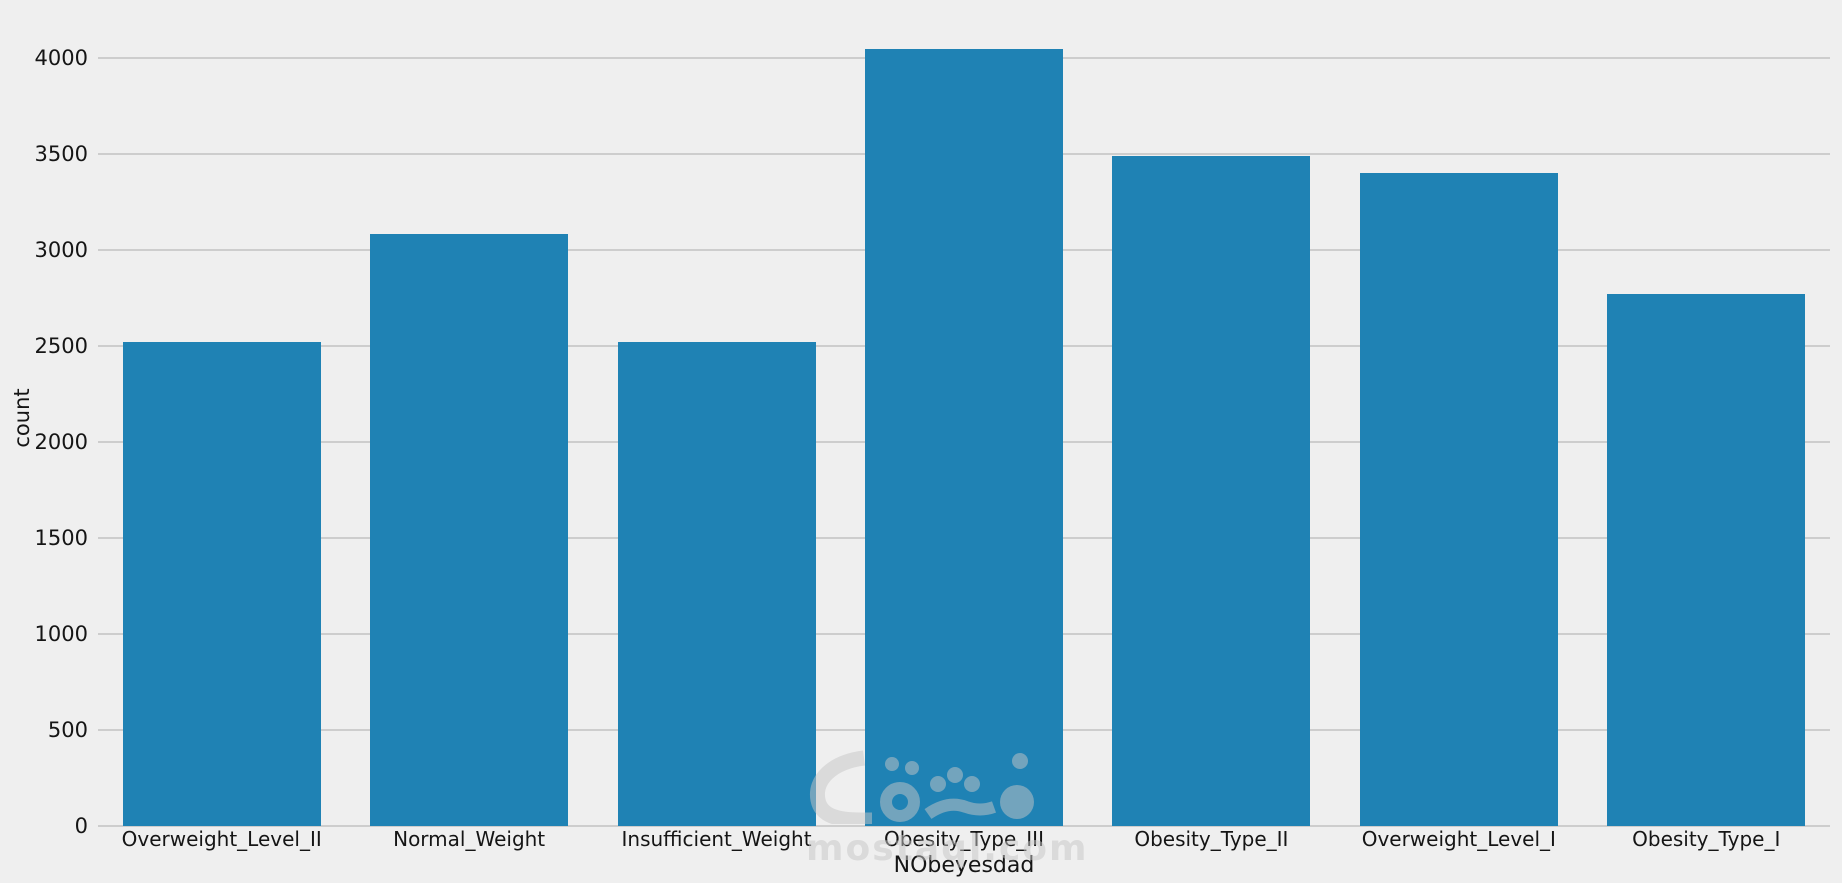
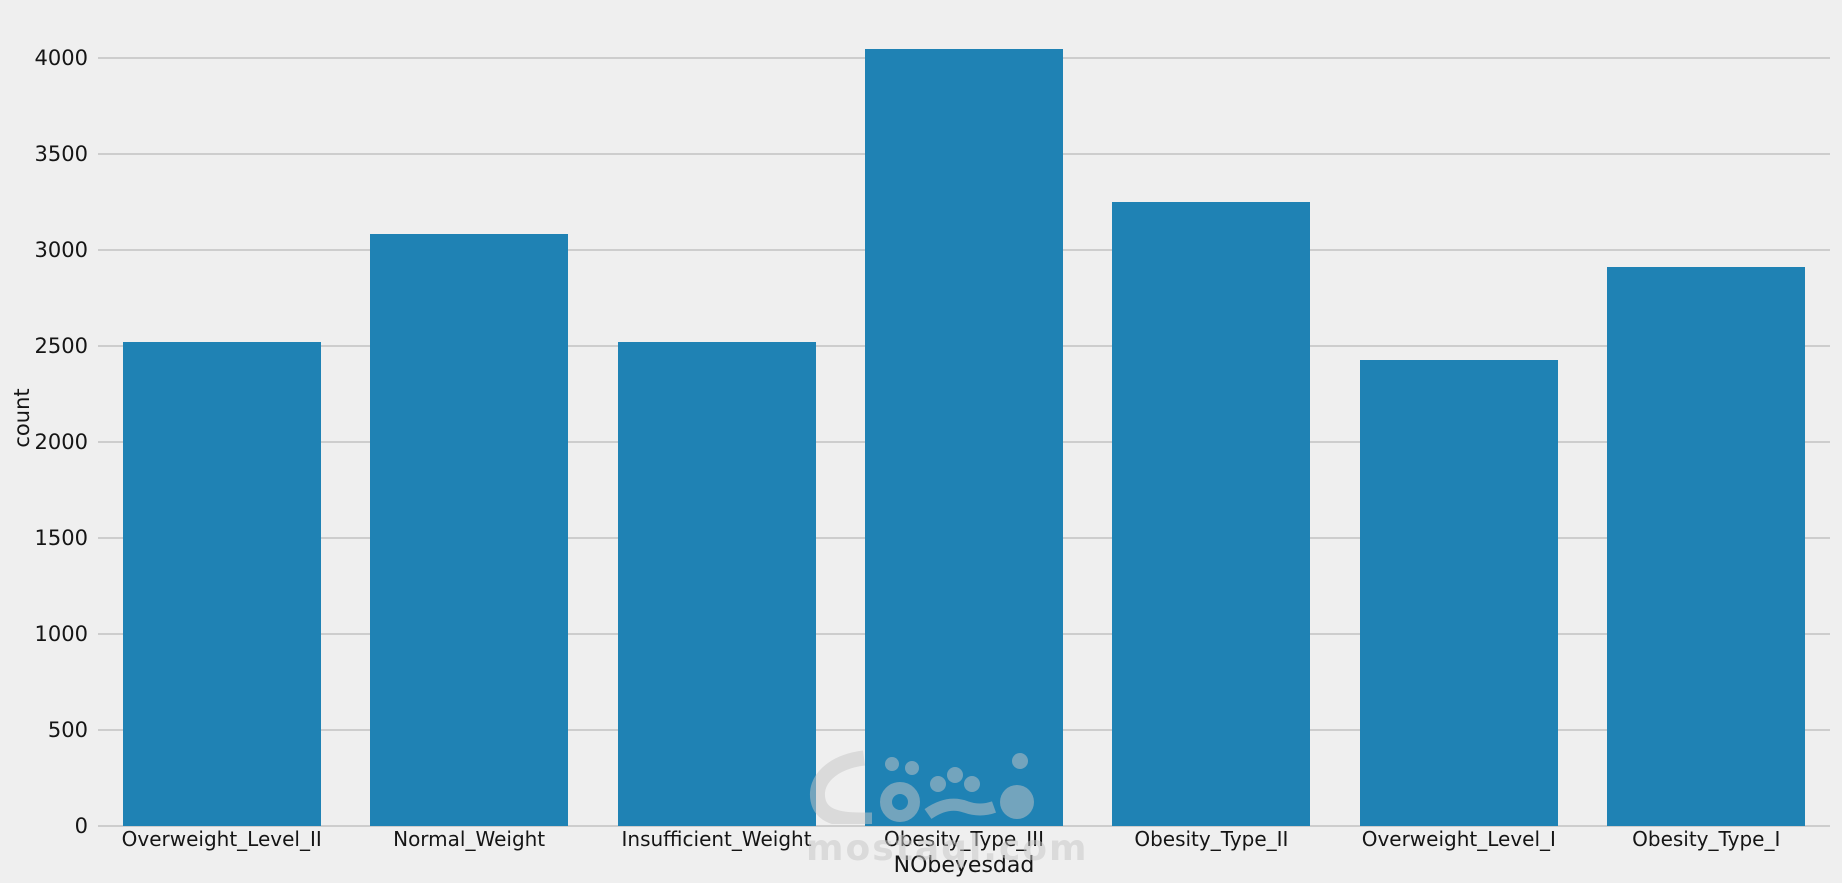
Obesity_Type_II: 3490 -> 3250
Overweight_Level_I: 3400 -> 2430
Obesity_Type_I: 2770 -> 2910
